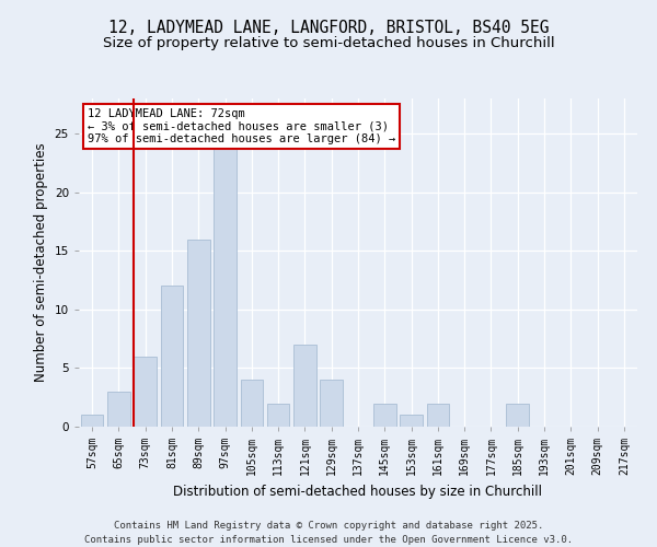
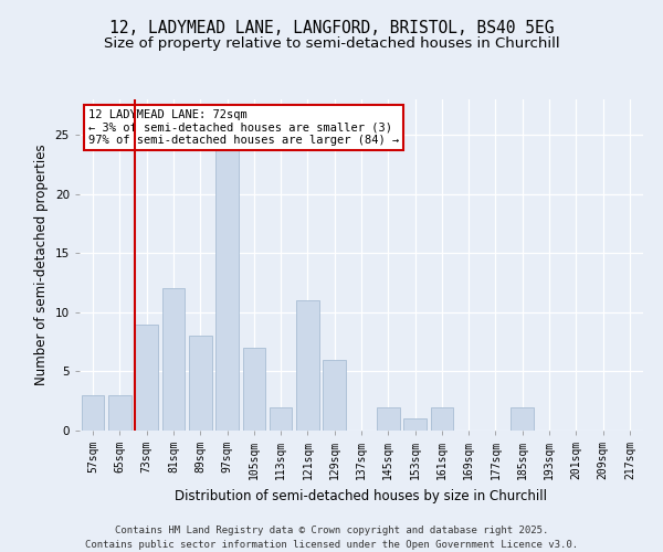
57sqm: 1 -> 3
73sqm: 6 -> 9
89sqm: 16 -> 8
105sqm: 4 -> 7
121sqm: 7 -> 11
129sqm: 4 -> 6
